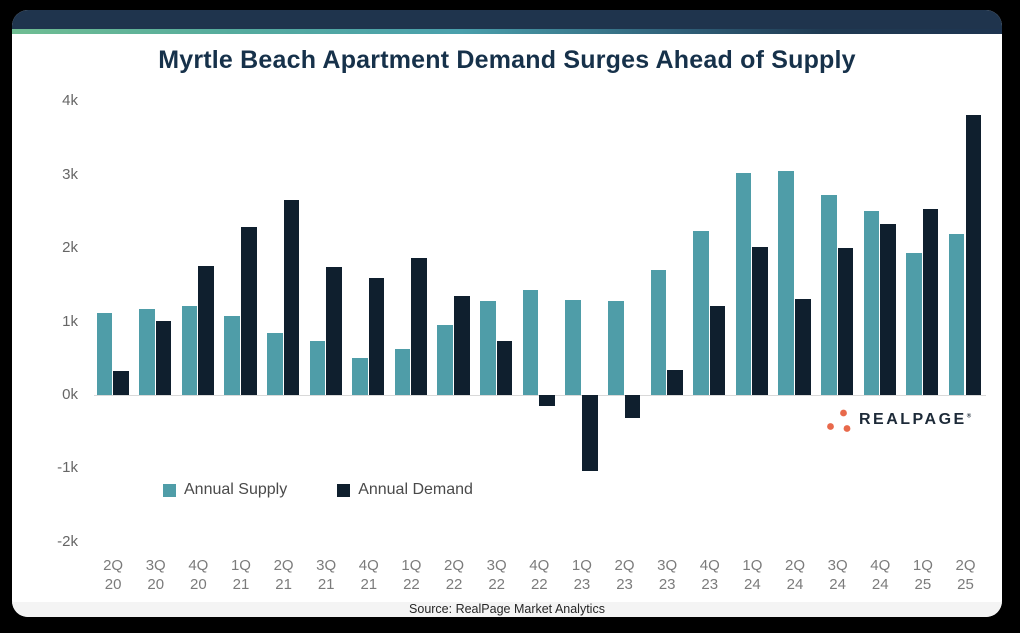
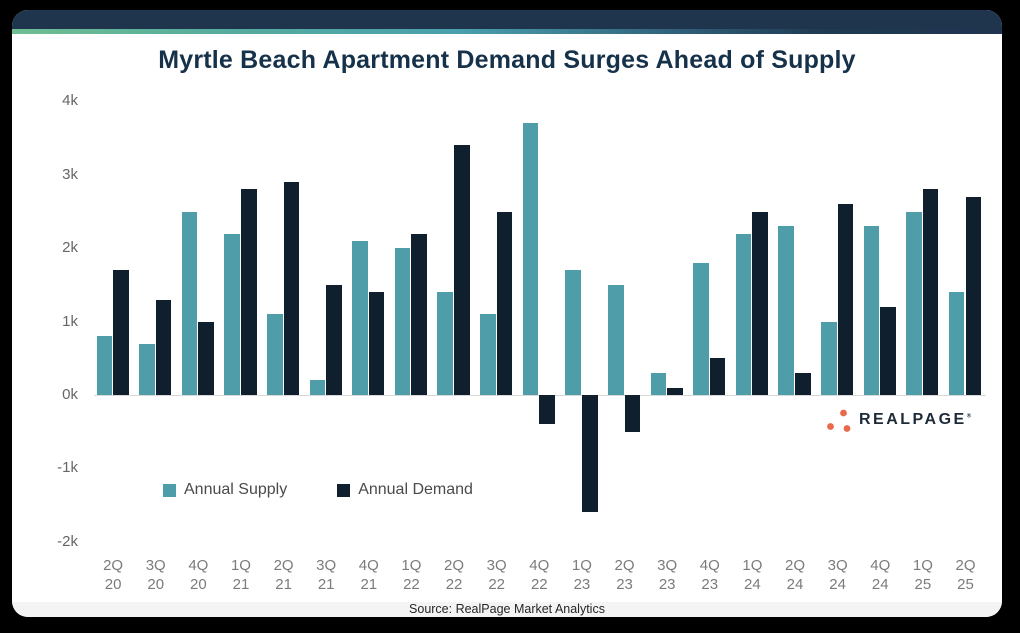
Annual Supply/2Q 20: 1.1k -> 0.8k
Annual Demand/2Q 20: 0.3k -> 1.7k
Annual Supply/3Q 20: 1.2k -> 0.7k
Annual Demand/3Q 20: 1.0k -> 1.3k
Annual Supply/4Q 20: 1.2k -> 2.5k
Annual Demand/4Q 20: 1.8k -> 1.0k
Annual Supply/1Q 21: 1.1k -> 2.2k
Annual Demand/1Q 21: 2.3k -> 2.8k
Annual Supply/2Q 21: 0.8k -> 1.1k
Annual Demand/2Q 21: 2.6k -> 2.9k
Annual Supply/3Q 21: 0.7k -> 0.2k
Annual Demand/3Q 21: 1.7k -> 1.5k
Annual Supply/4Q 21: 0.5k -> 2.1k
Annual Demand/4Q 21: 1.6k -> 1.4k
Annual Supply/1Q 22: 0.6k -> 2.0k
Annual Demand/1Q 22: 1.9k -> 2.2k
Annual Supply/2Q 22: 1.0k -> 1.4k
Annual Demand/2Q 22: 1.4k -> 3.4k
Annual Supply/3Q 22: 1.3k -> 1.1k
Annual Demand/3Q 22: 0.7k -> 2.5k
Annual Supply/4Q 22: 1.4k -> 3.7k
Annual Demand/4Q 22: -0.2k -> -0.4k
Annual Supply/1Q 23: 1.3k -> 1.7k
Annual Demand/1Q 23: -1.0k -> -1.6k
Annual Supply/2Q 23: 1.3k -> 1.5k
Annual Demand/2Q 23: -0.3k -> -0.5k
Annual Supply/3Q 23: 1.7k -> 0.3k
Annual Demand/3Q 23: 0.3k -> 0.1k
Annual Supply/4Q 23: 2.2k -> 1.8k
Annual Demand/4Q 23: 1.2k -> 0.5k
Annual Supply/1Q 24: 3.0k -> 2.2k
Annual Demand/1Q 24: 2.0k -> 2.5k
Annual Supply/2Q 24: 3.0k -> 2.3k
Annual Demand/2Q 24: 1.3k -> 0.3k
Annual Supply/3Q 24: 2.7k -> 1.0k
Annual Demand/3Q 24: 2.0k -> 2.6k
Annual Supply/4Q 24: 2.5k -> 2.3k
Annual Demand/4Q 24: 2.3k -> 1.2k
Annual Supply/1Q 25: 1.9k -> 2.5k
Annual Demand/1Q 25: 2.5k -> 2.8k
Annual Supply/2Q 25: 2.2k -> 1.4k
Annual Demand/2Q 25: 3.8k -> 2.7k
